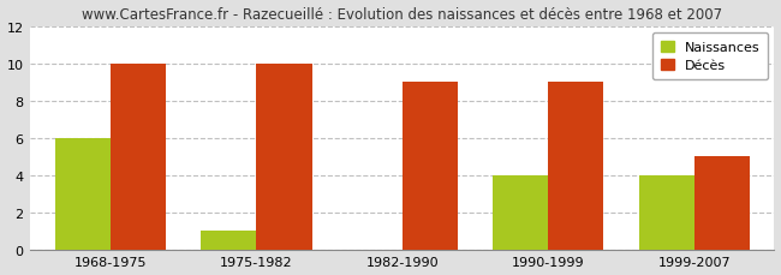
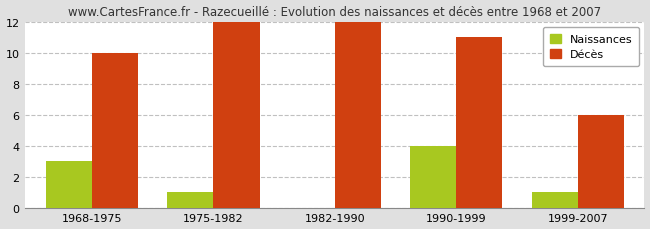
Naissances/1968-1975: 6 -> 3
Décès/1975-1982: 10 -> 12
Décès/1982-1990: 9 -> 12
Décès/1990-1999: 9 -> 11
Naissances/1999-2007: 4 -> 1
Décès/1999-2007: 5 -> 6
